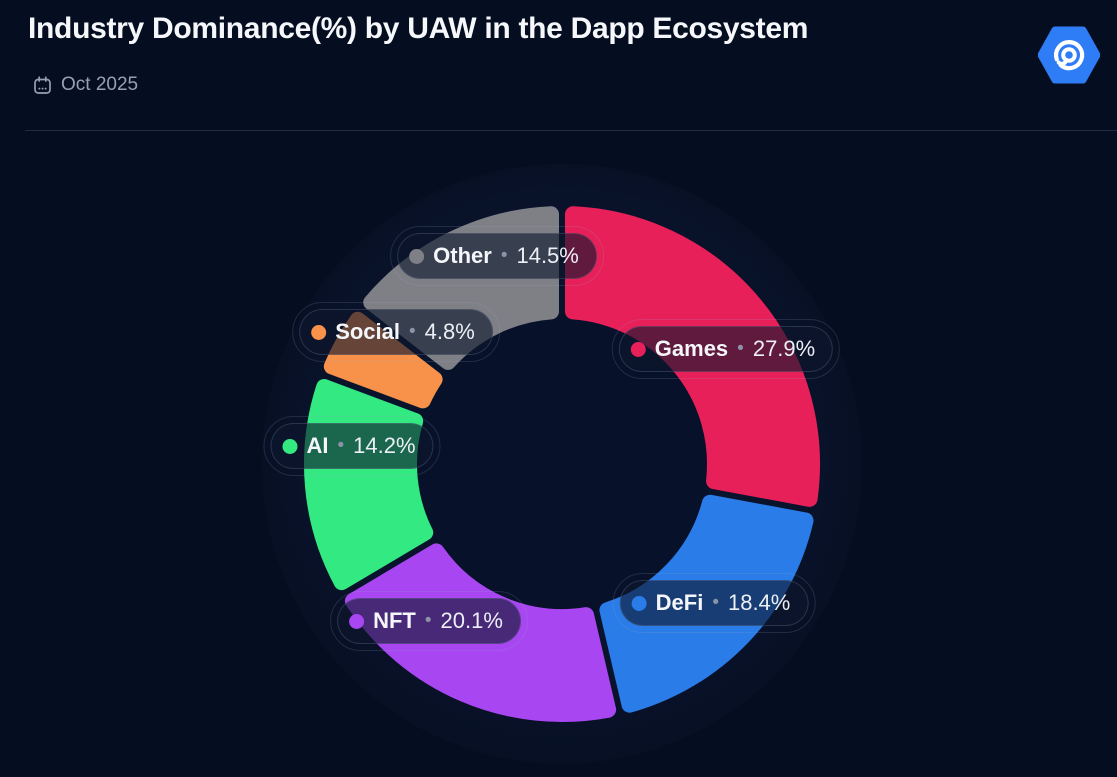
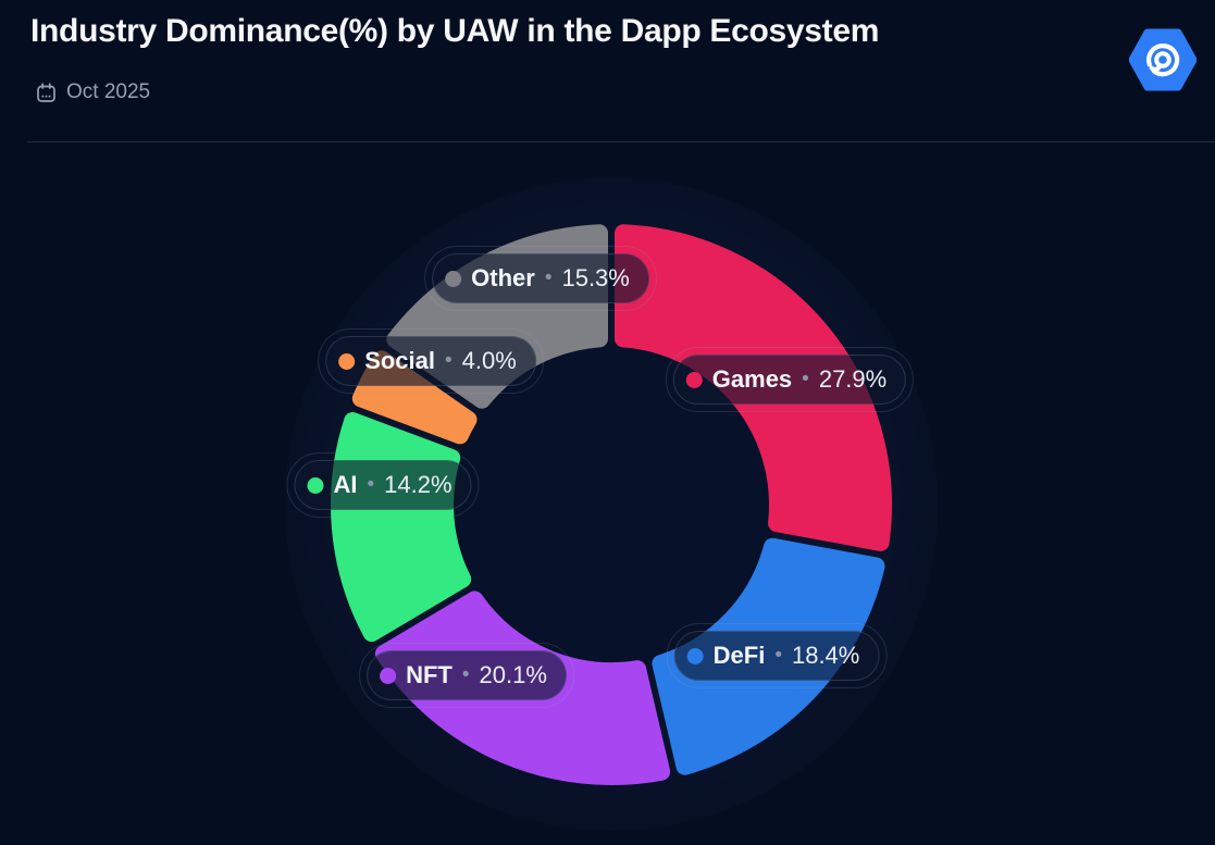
Social: 4.8% -> 4.0%
Other: 14.5% -> 15.3%
